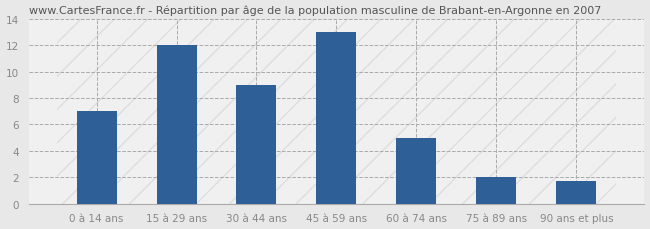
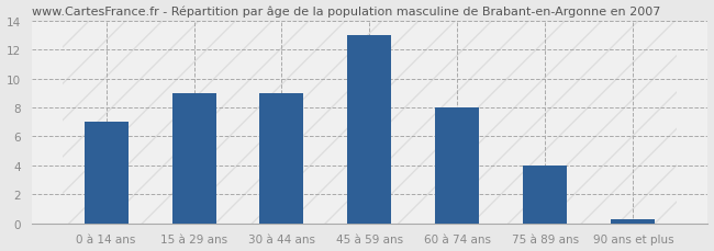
15 à 29 ans: 12.0 -> 9.0
60 à 74 ans: 5.0 -> 8.0
75 à 89 ans: 2.0 -> 4.0
90 ans et plus: 1.7 -> 0.3
